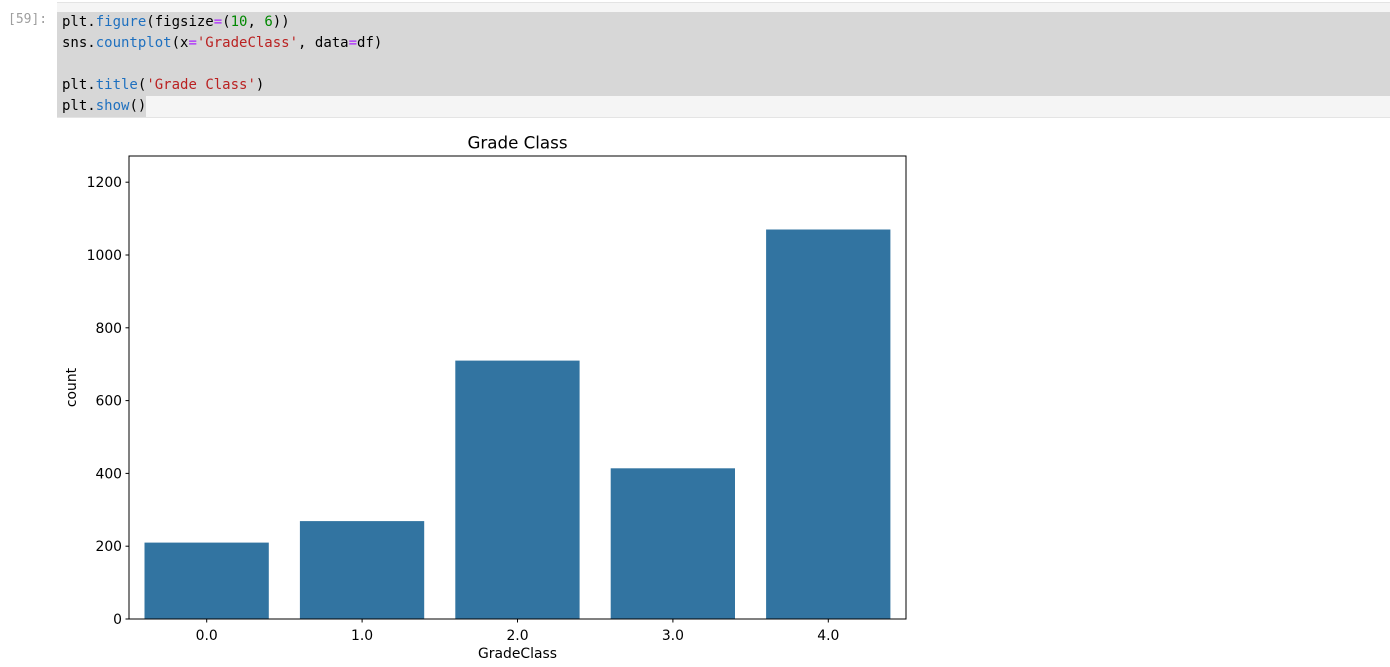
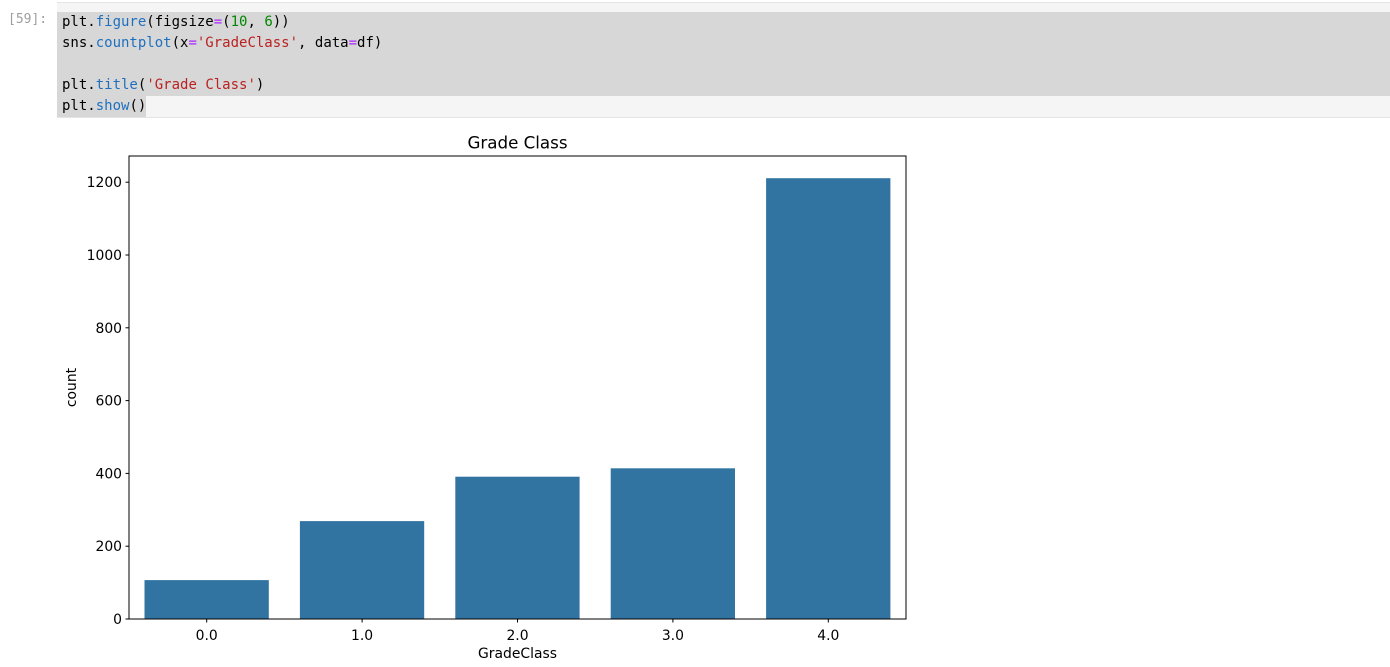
0.0: 210 -> 110
2.0: 710 -> 390
4.0: 1070 -> 1210
